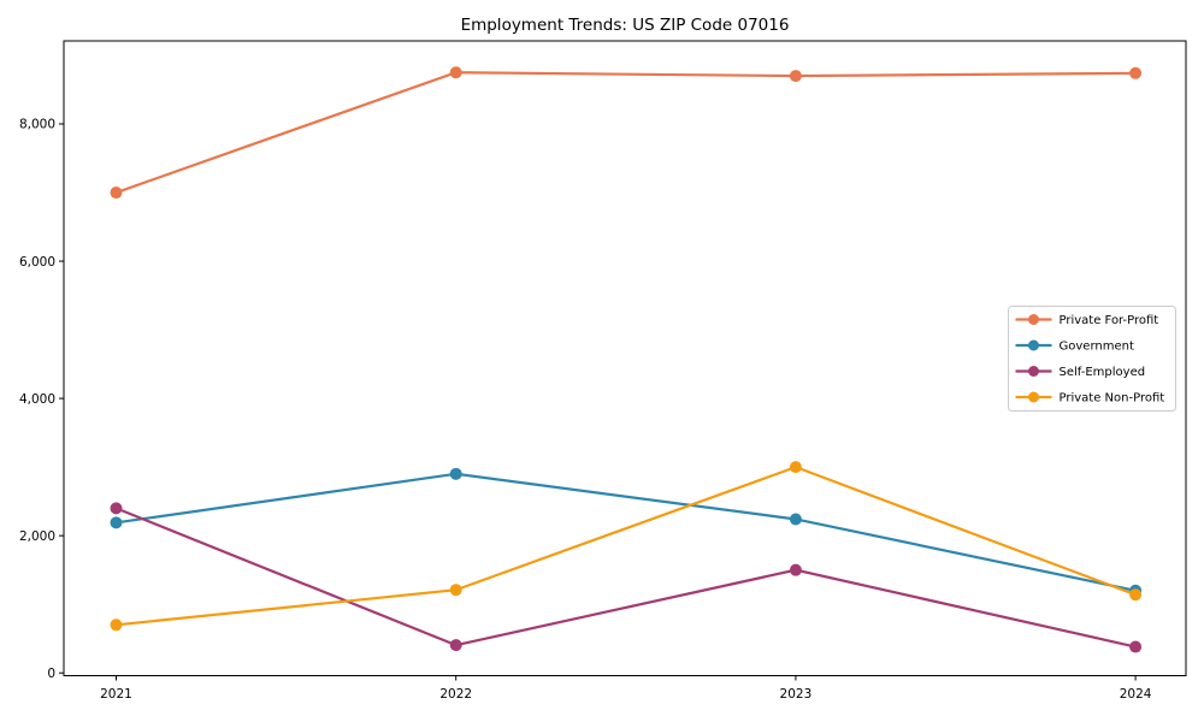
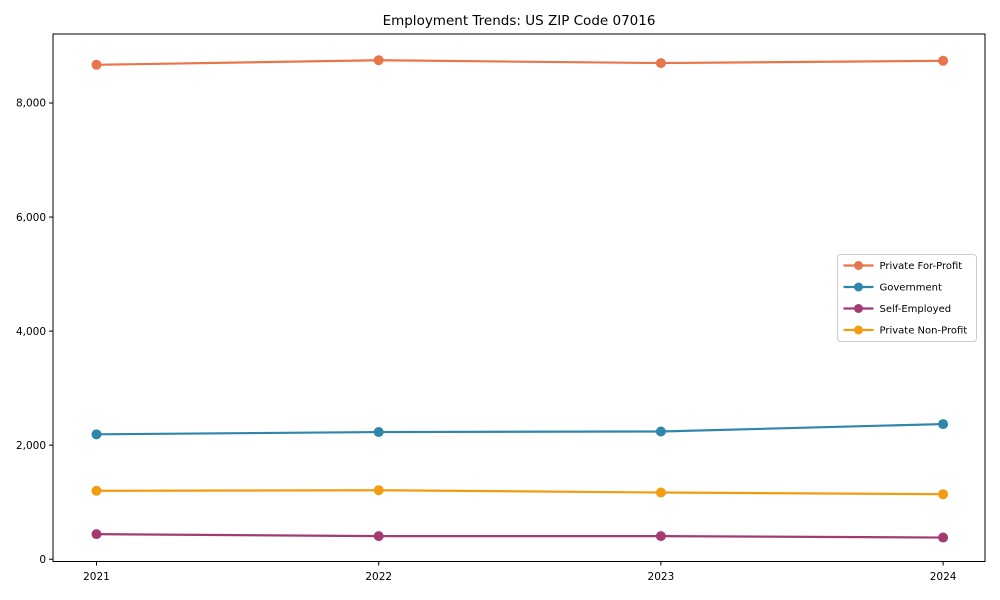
Private For-Profit/2021: 7000 -> 8700
Self-Employed/2021: 2400 -> 400
Private Non-Profit/2021: 700 -> 1200
Government/2022: 2900 -> 2200
Self-Employed/2023: 1500 -> 400
Private Non-Profit/2023: 3000 -> 1200
Government/2024: 1200 -> 2400
